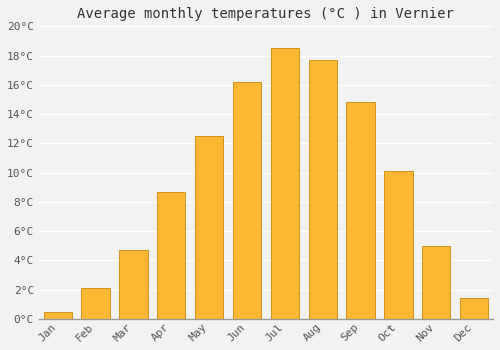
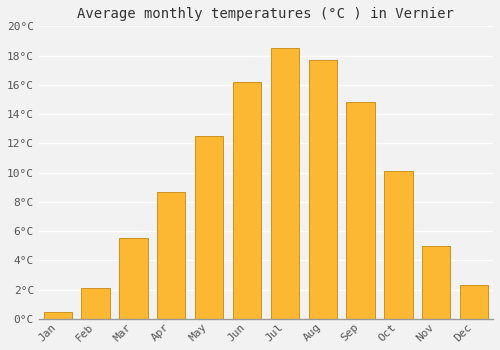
Mar: 4.7°C -> 5.5°C
Dec: 1.4°C -> 2.3°C
